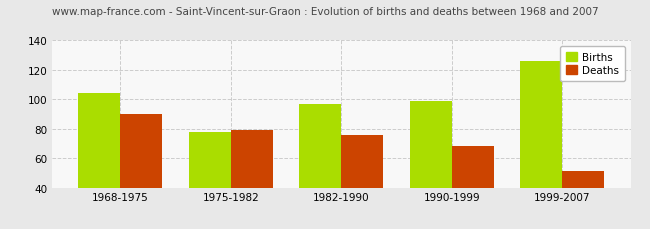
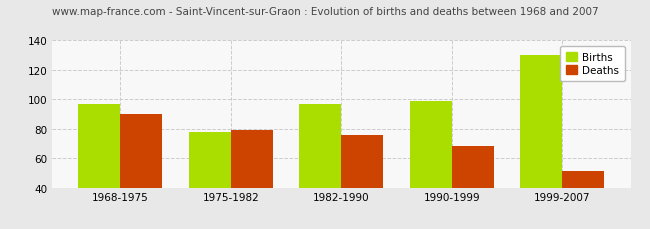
Births/1968-1975: 104 -> 97
Births/1999-2007: 126 -> 130
